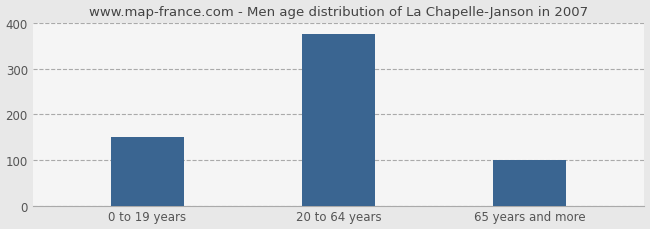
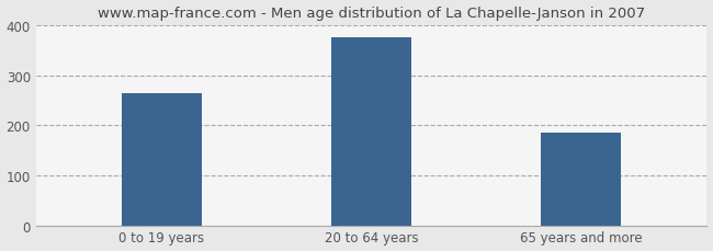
0 to 19 years: 150 -> 265
65 years and more: 100 -> 185
